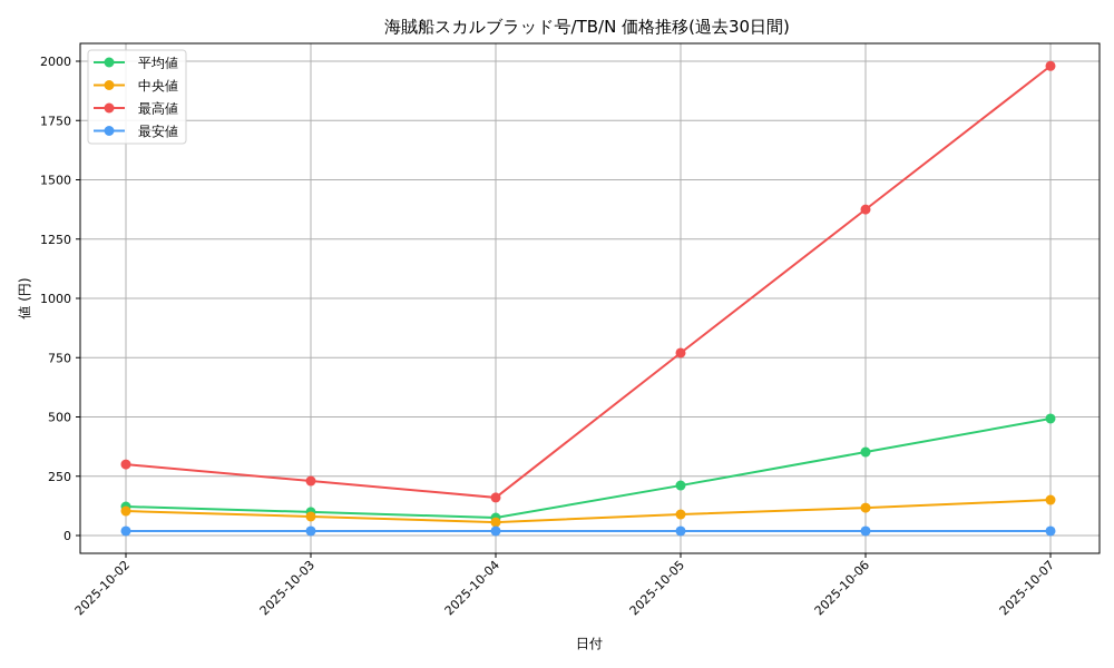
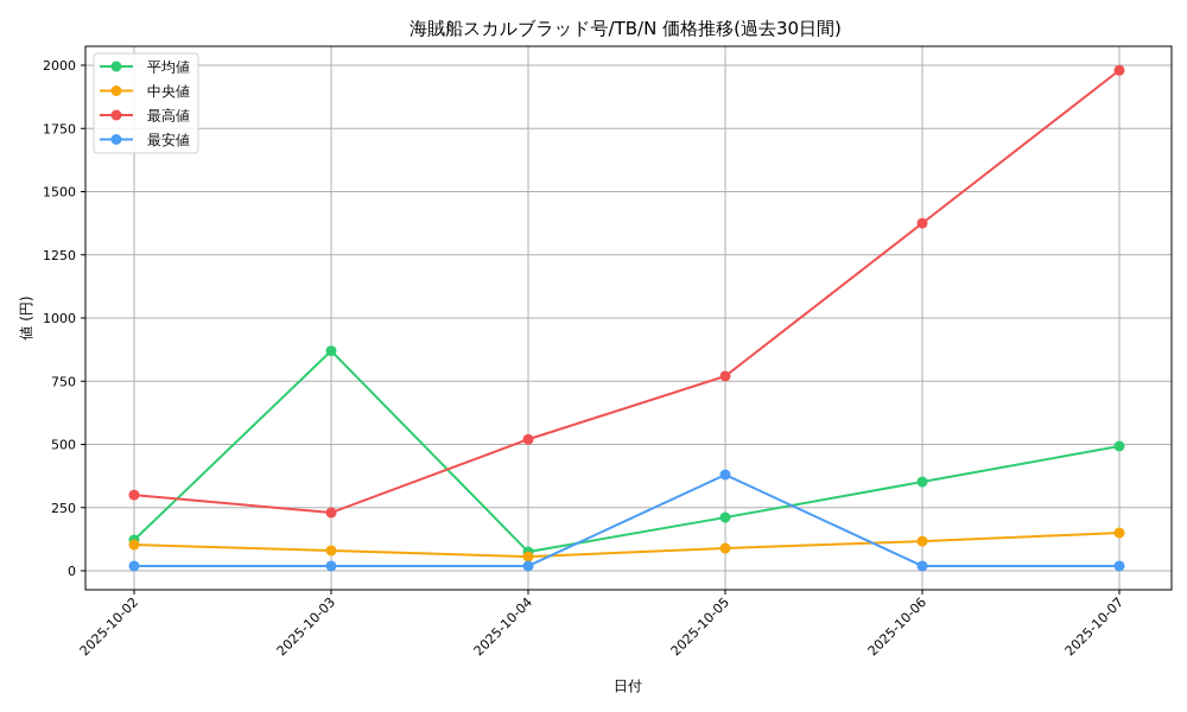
平均値/2025-10-03: 100 -> 870
最高値/2025-10-04: 160 -> 520
最安値/2025-10-05: 20 -> 380
